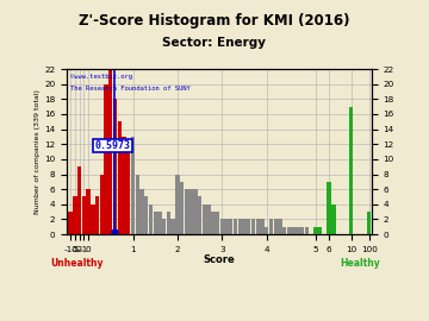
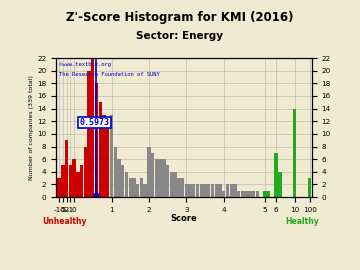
10: 17 -> 14
